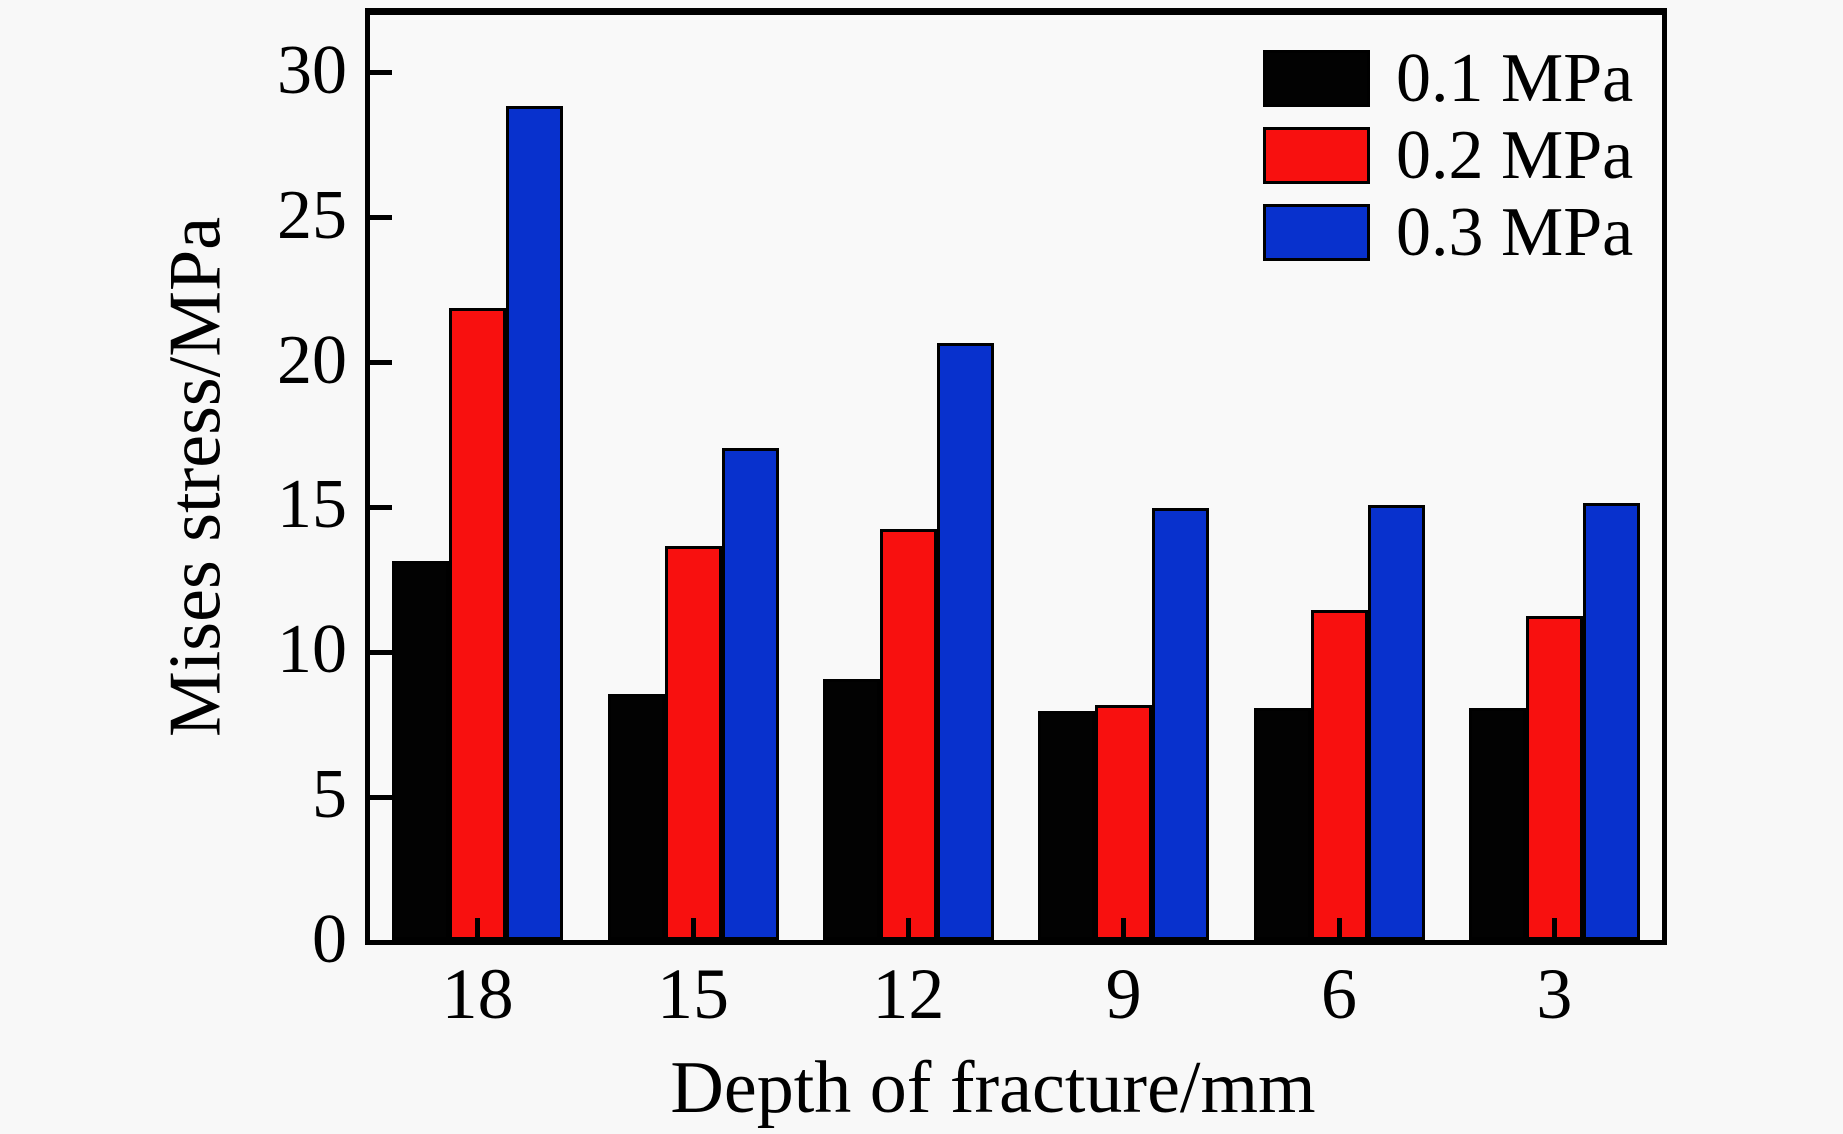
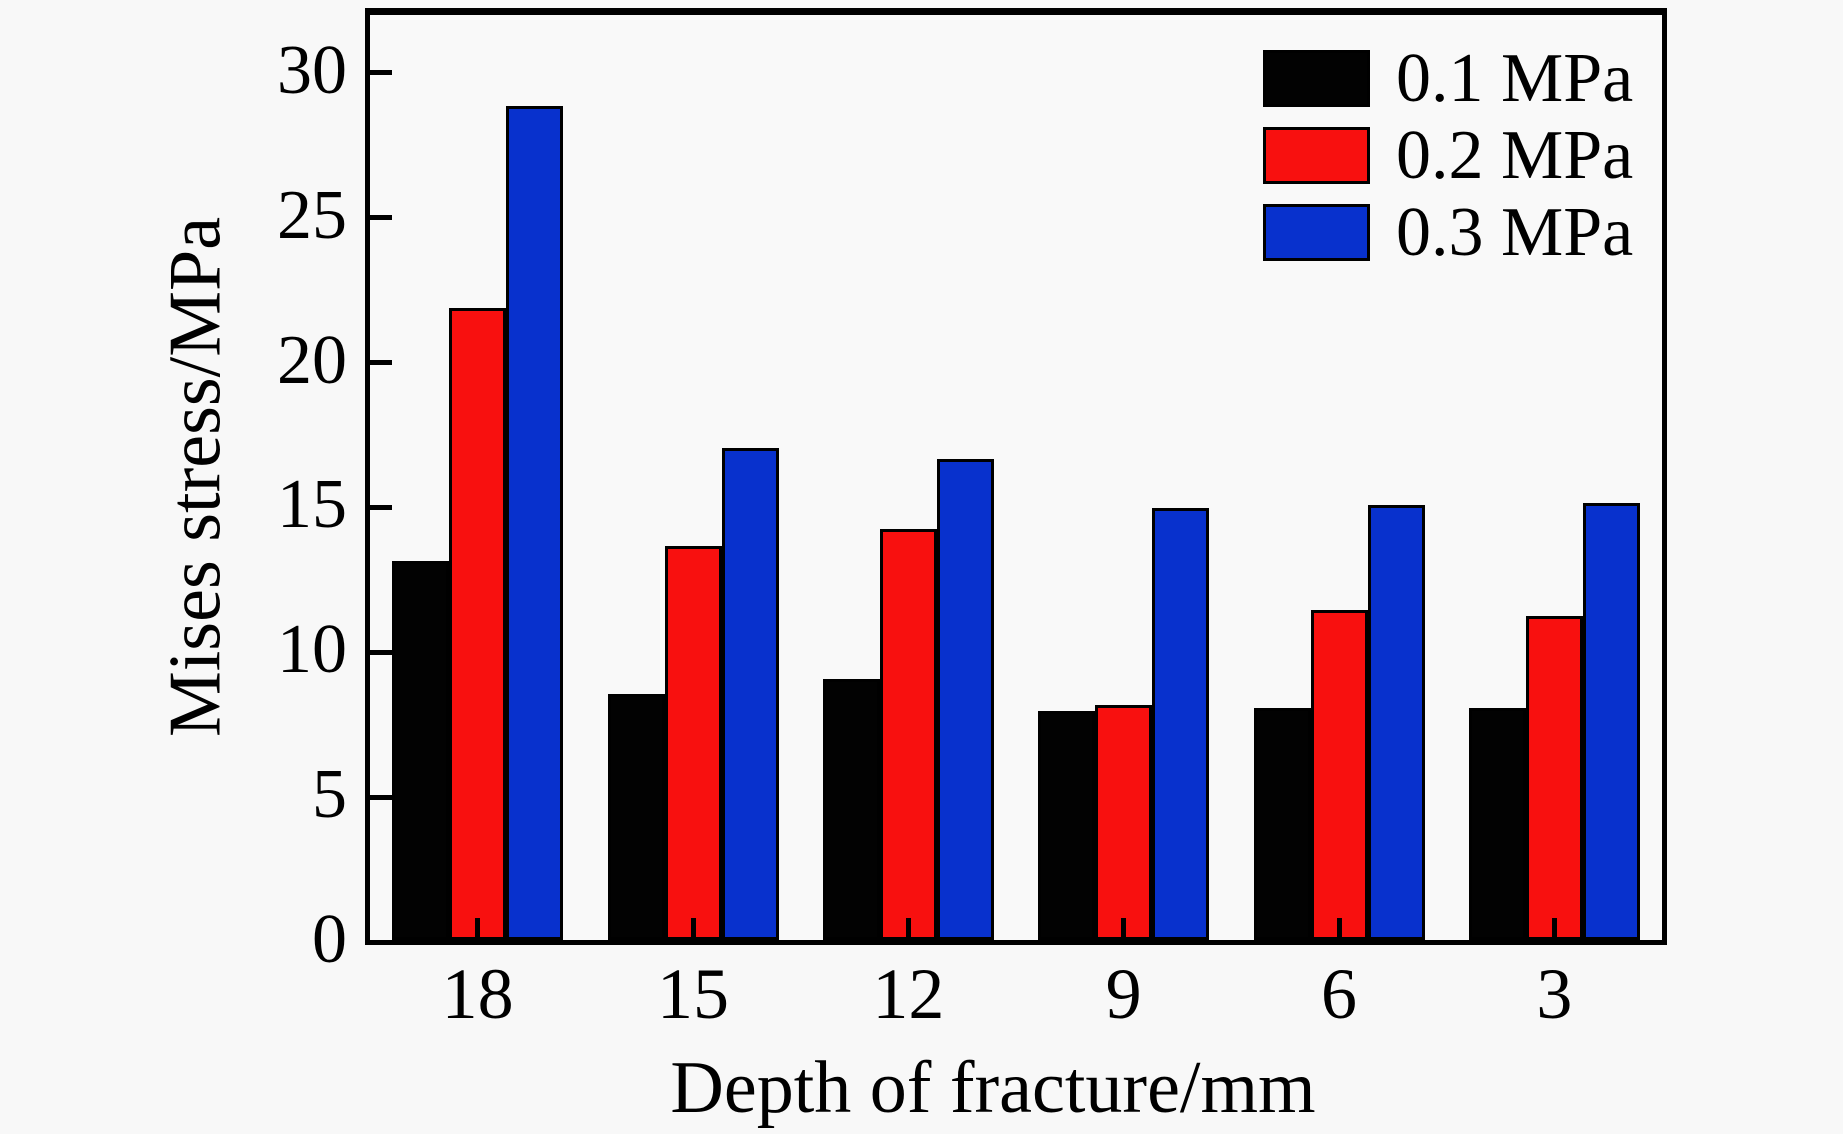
0.3 MPa/12: 20.6 -> 16.6
